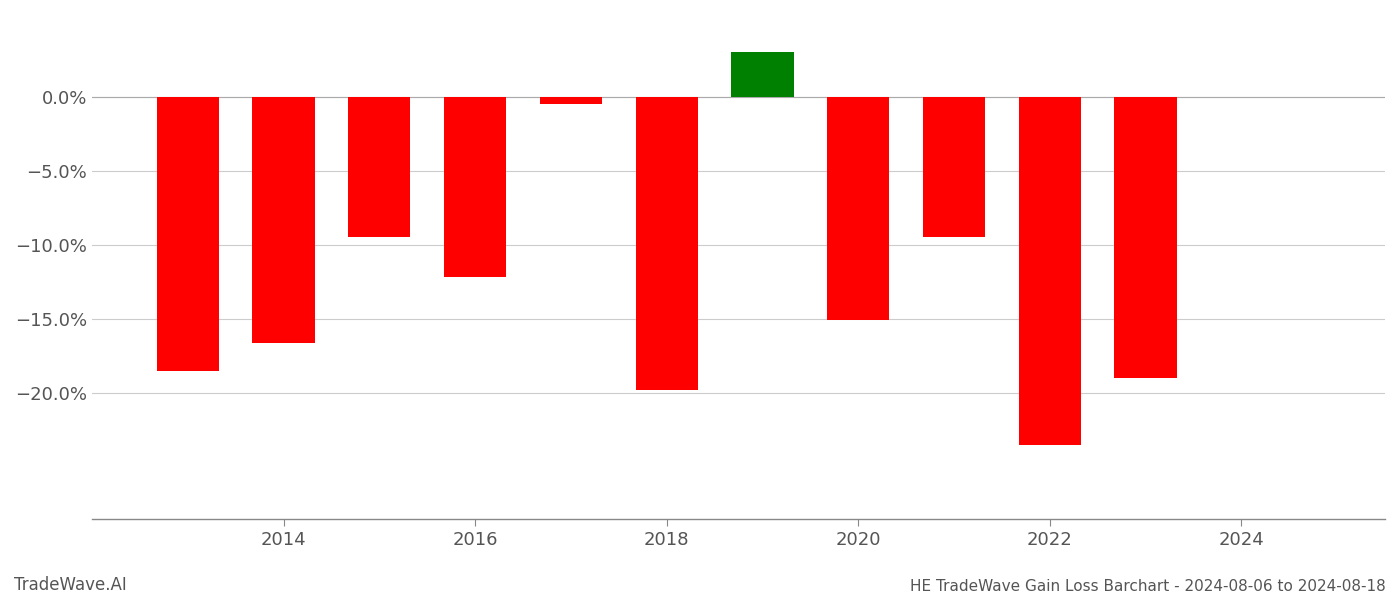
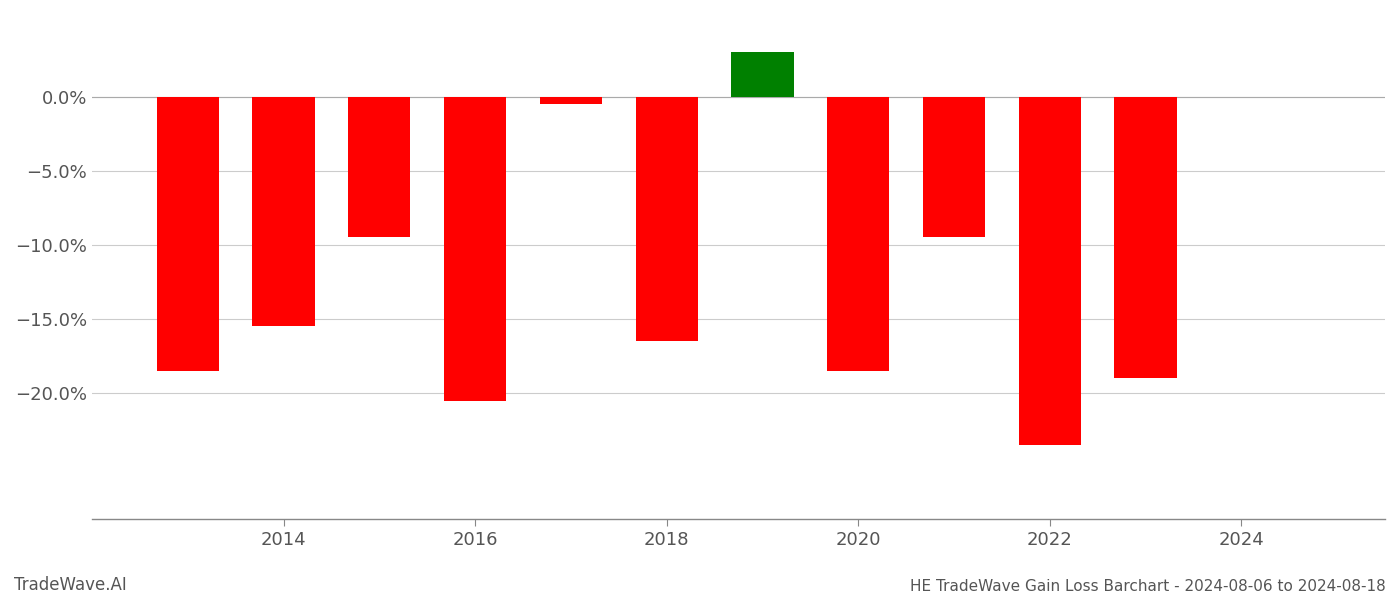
2014: -16.6% -> -15.5%
2016: -12.2% -> -20.5%
2018: -19.8% -> -16.5%
2020: -15.1% -> -18.5%
